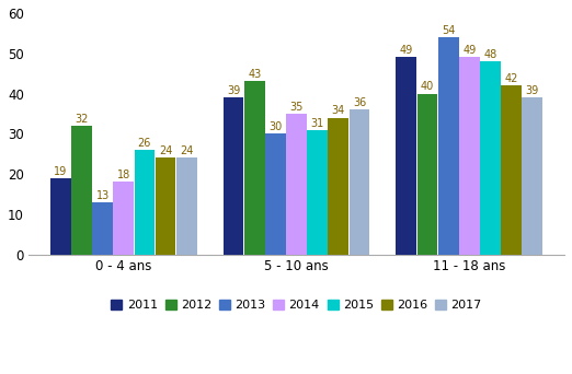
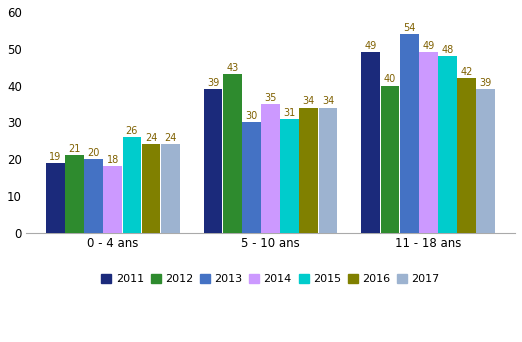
2012/0 - 4 ans: 32 -> 21
2013/0 - 4 ans: 13 -> 20
2017/5 - 10 ans: 36 -> 34
